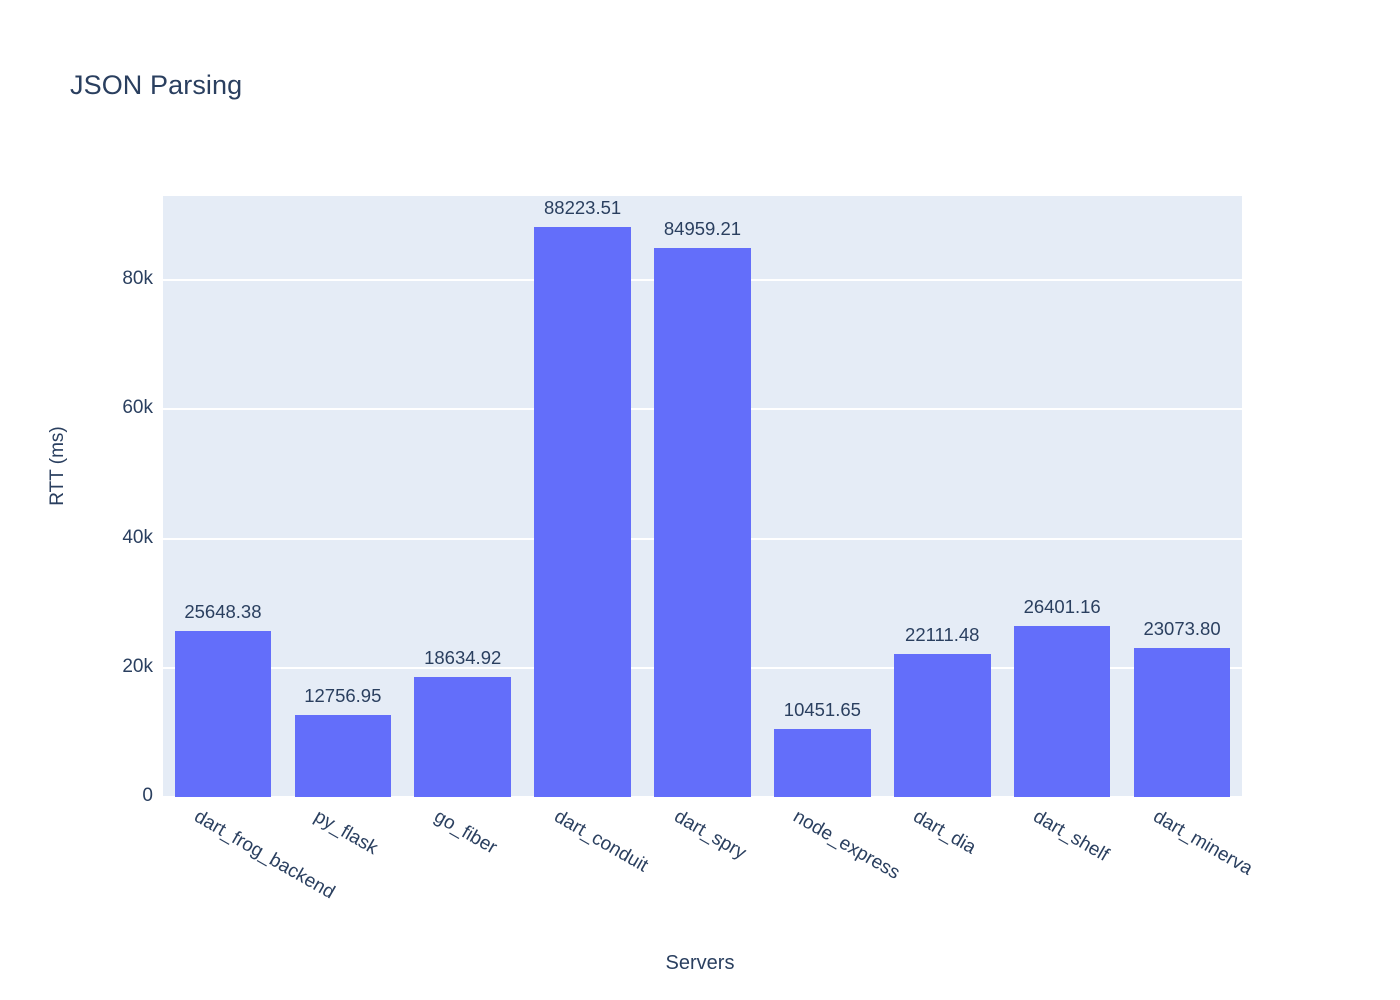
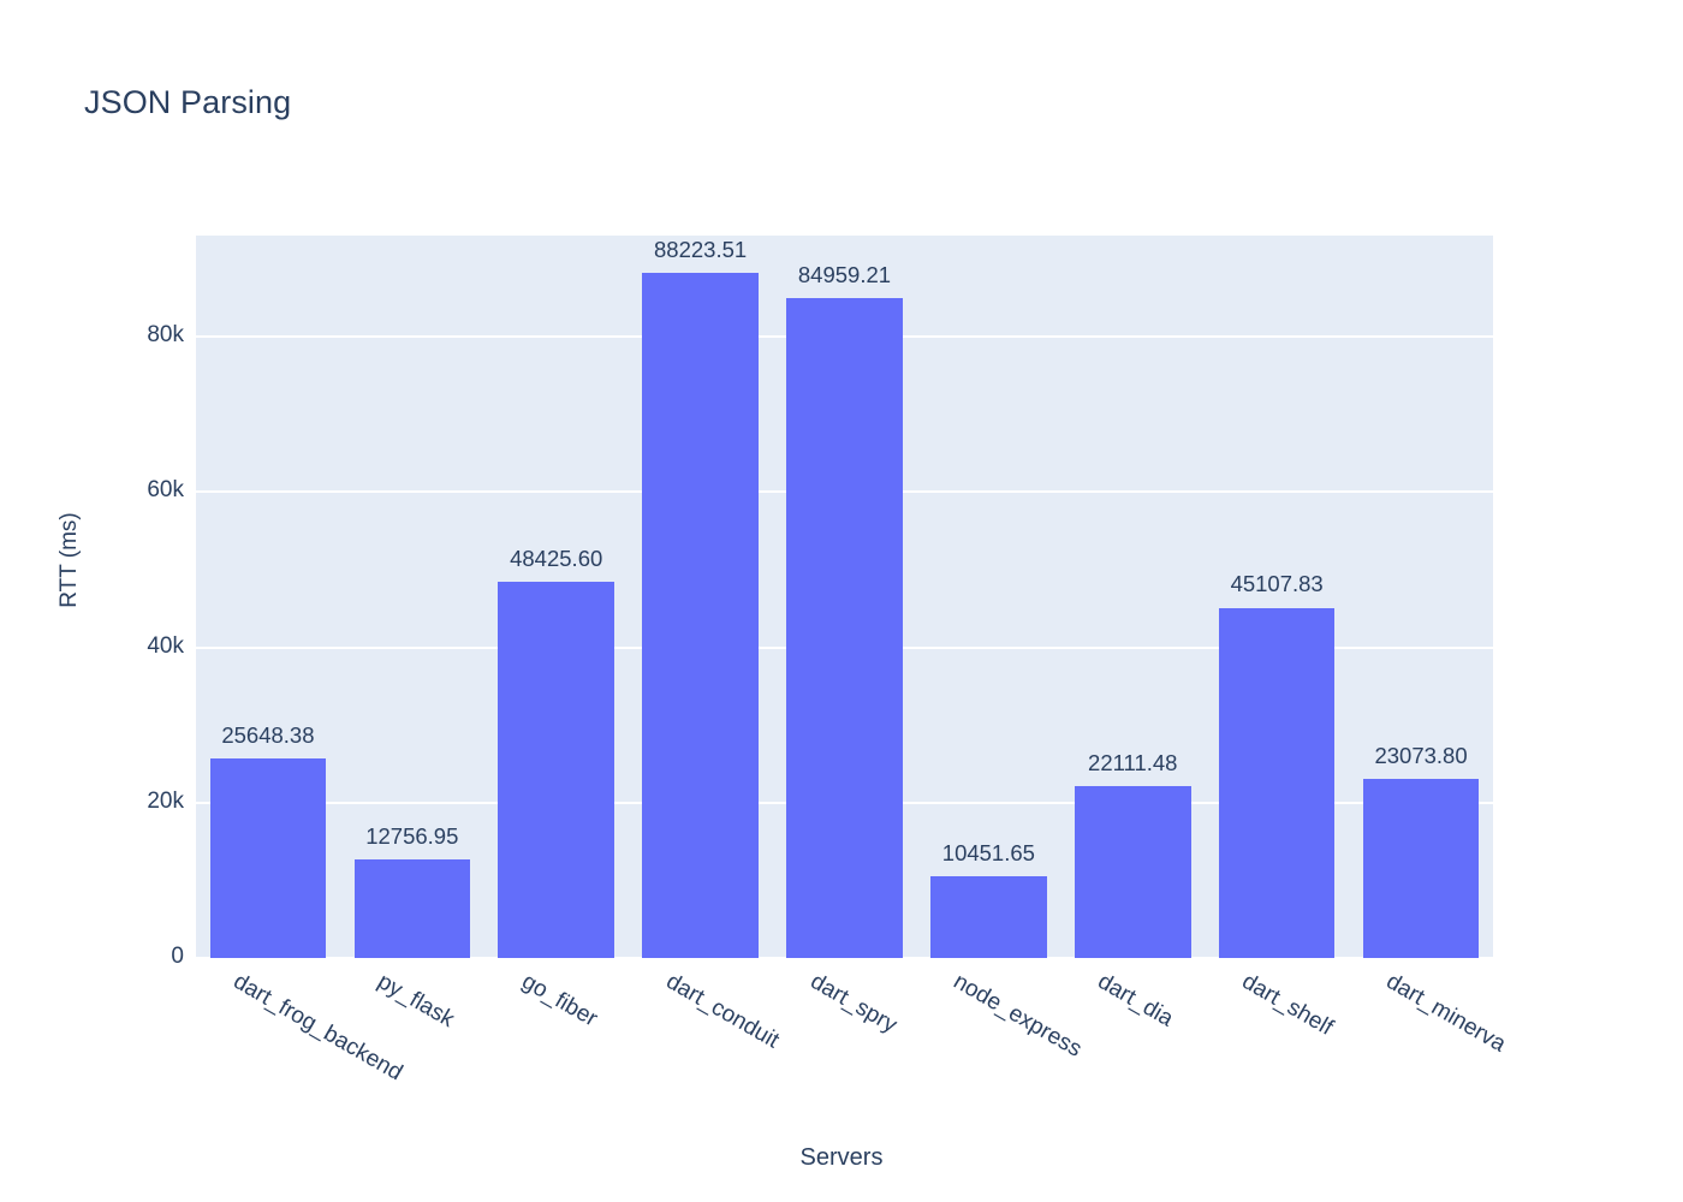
go_fiber: 18634.92 -> 48425.60
dart_shelf: 26401.16 -> 45107.83
